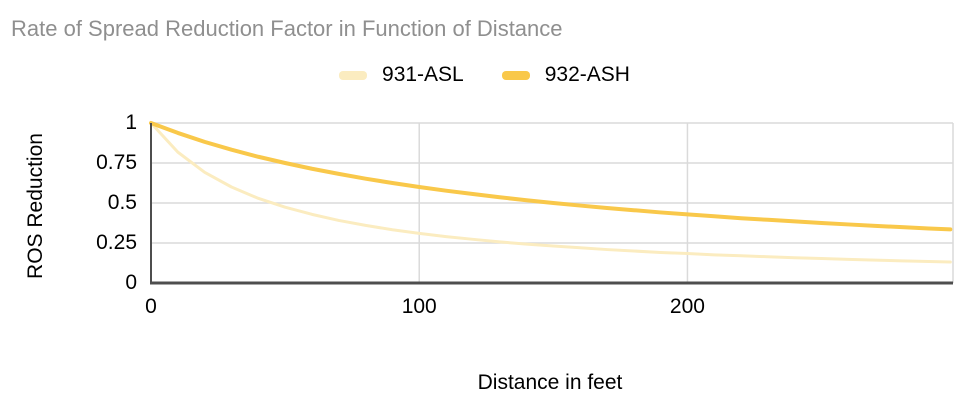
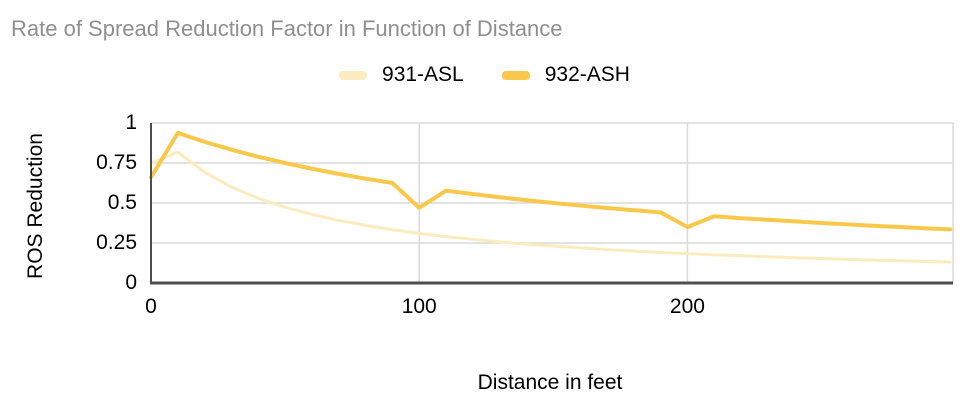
931-ASL/0: 1.00 -> 0.75
932-ASH/0: 1.00 -> 0.66
932-ASH/100: 0.60 -> 0.47
932-ASH/200: 0.43 -> 0.35
